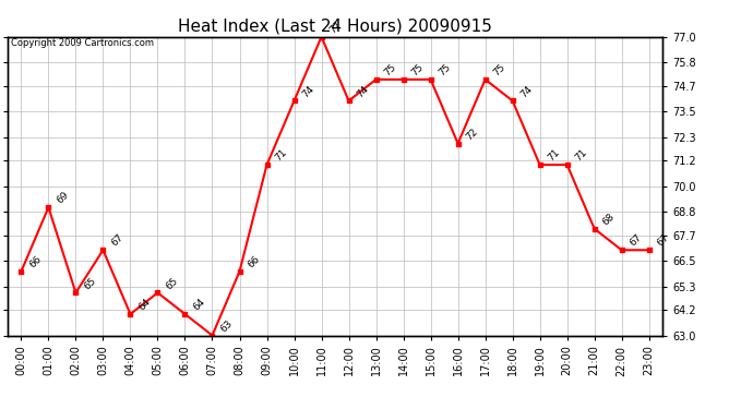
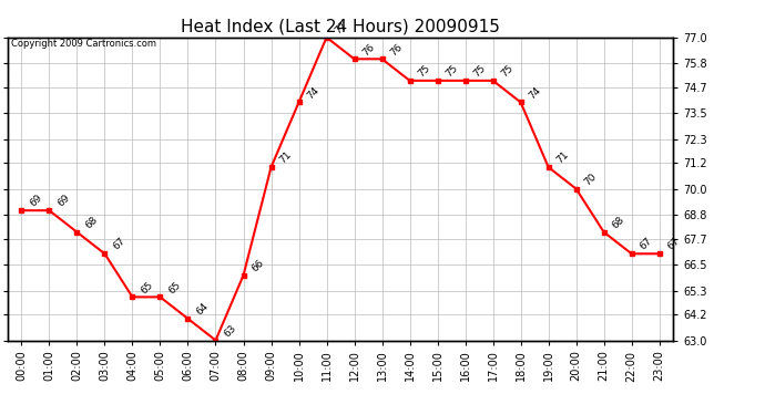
00:00: 66 -> 69
02:00: 65 -> 68
04:00: 64 -> 65
12:00: 74 -> 76
13:00: 75 -> 76
16:00: 72 -> 75
20:00: 71 -> 70
